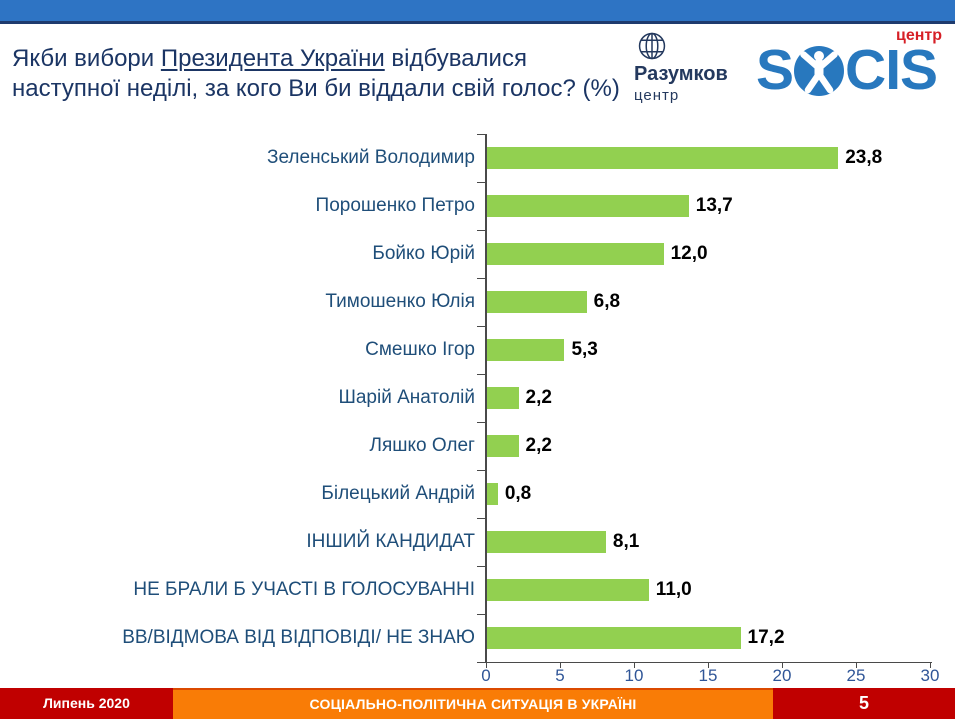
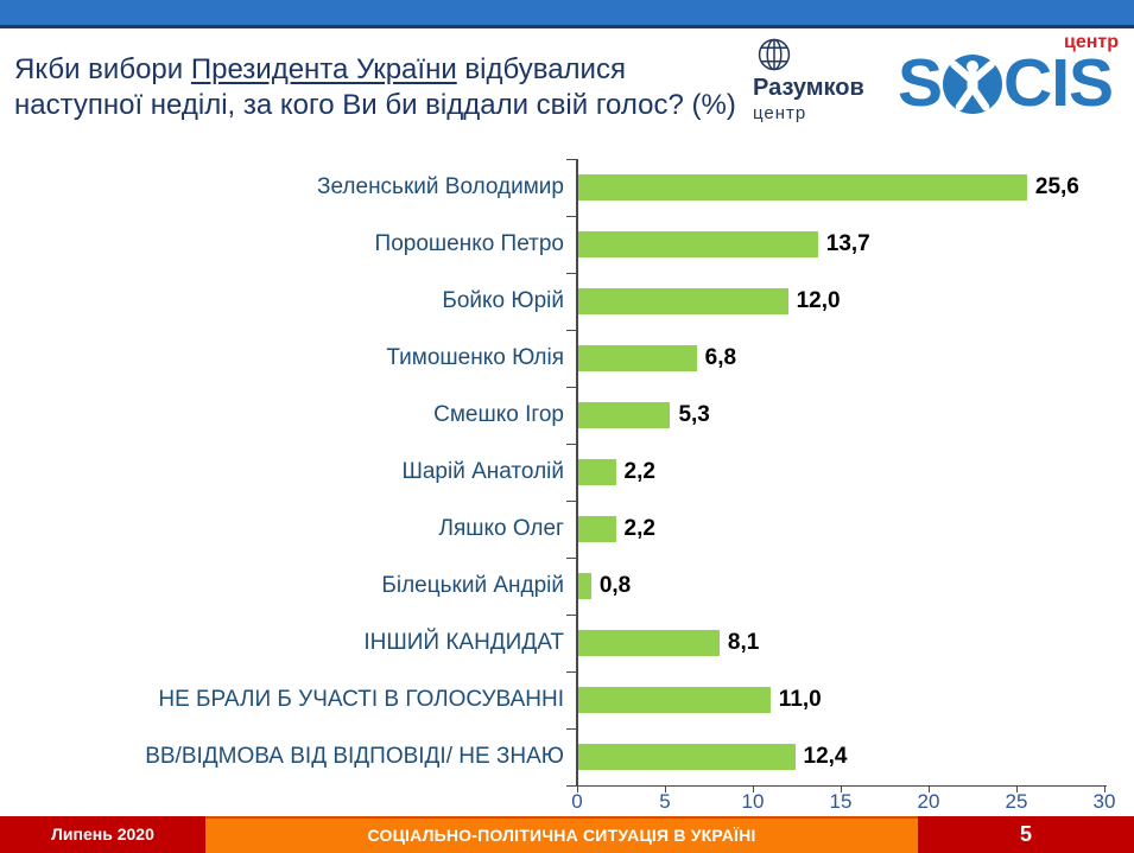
Зеленський Володимир: 23,8 -> 25,6
ВВ/ВІДМОВА ВІД ВІДПОВІДІ/ НЕ ЗНАЮ: 17,2 -> 12,4
